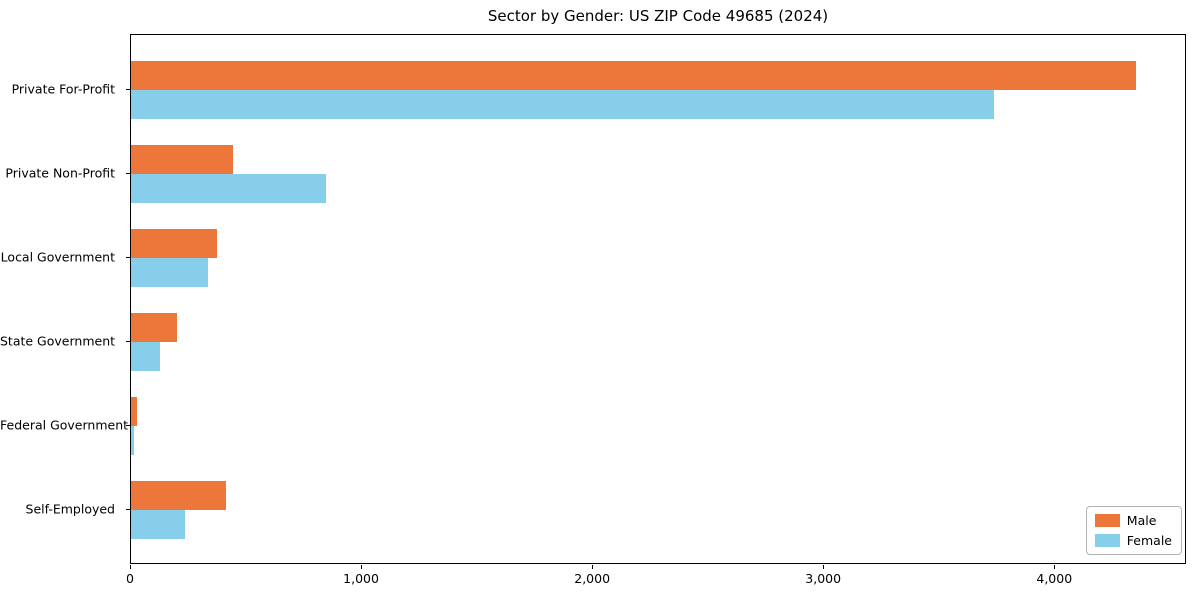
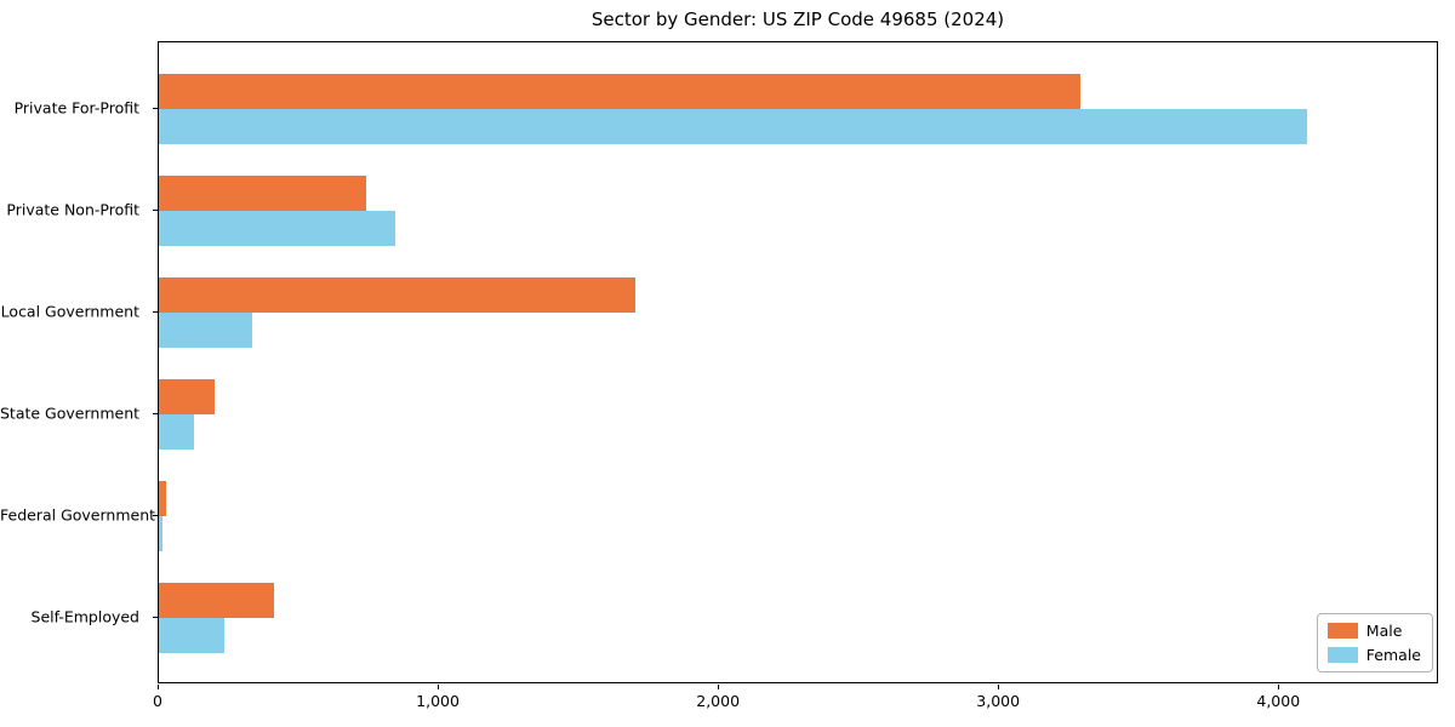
Male/Private For-Profit: 4350 -> 3290
Female/Private For-Profit: 3740 -> 4100
Male/Private Non-Profit: 440 -> 740
Male/Local Government: 370 -> 1700
